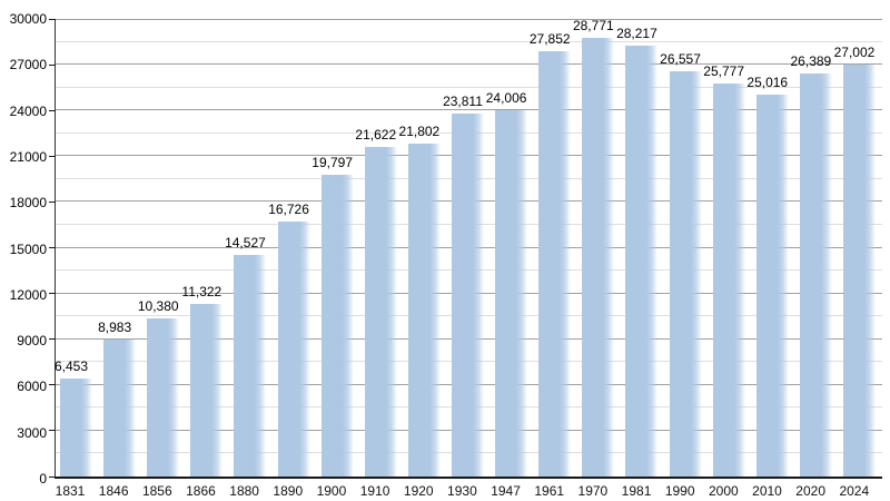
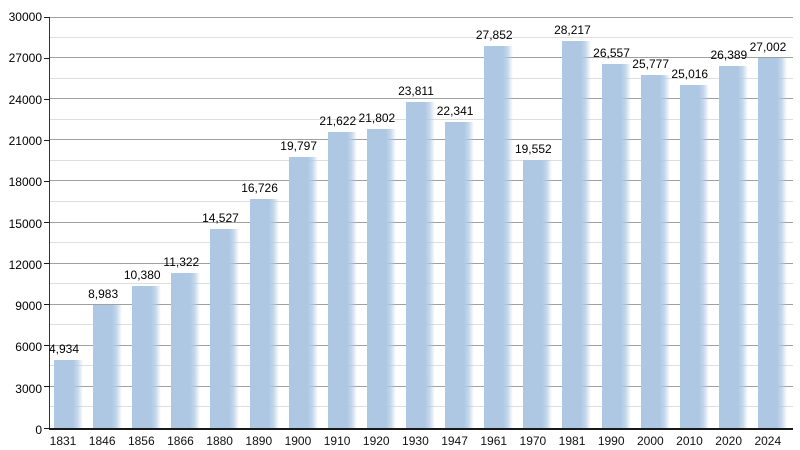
1831: 6,453 -> 4,934
1947: 24,006 -> 22,341
1970: 28,771 -> 19,552
